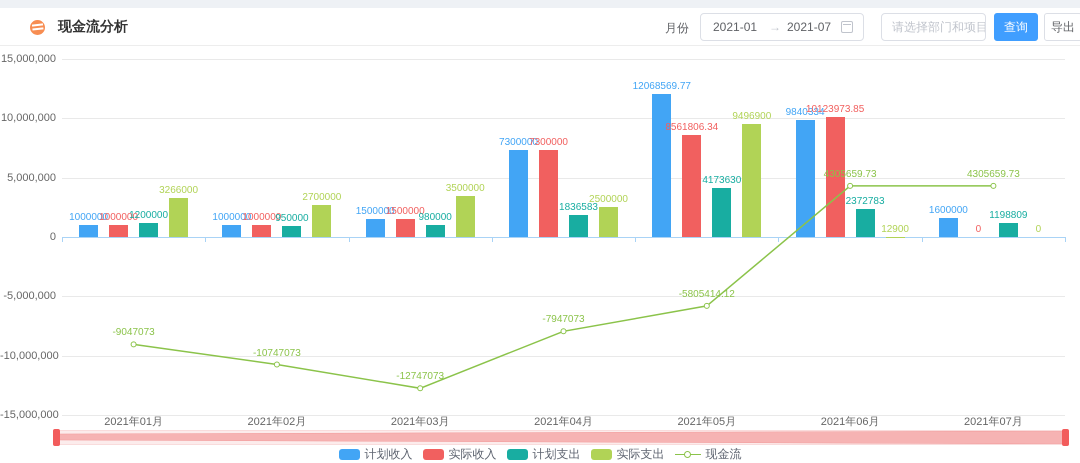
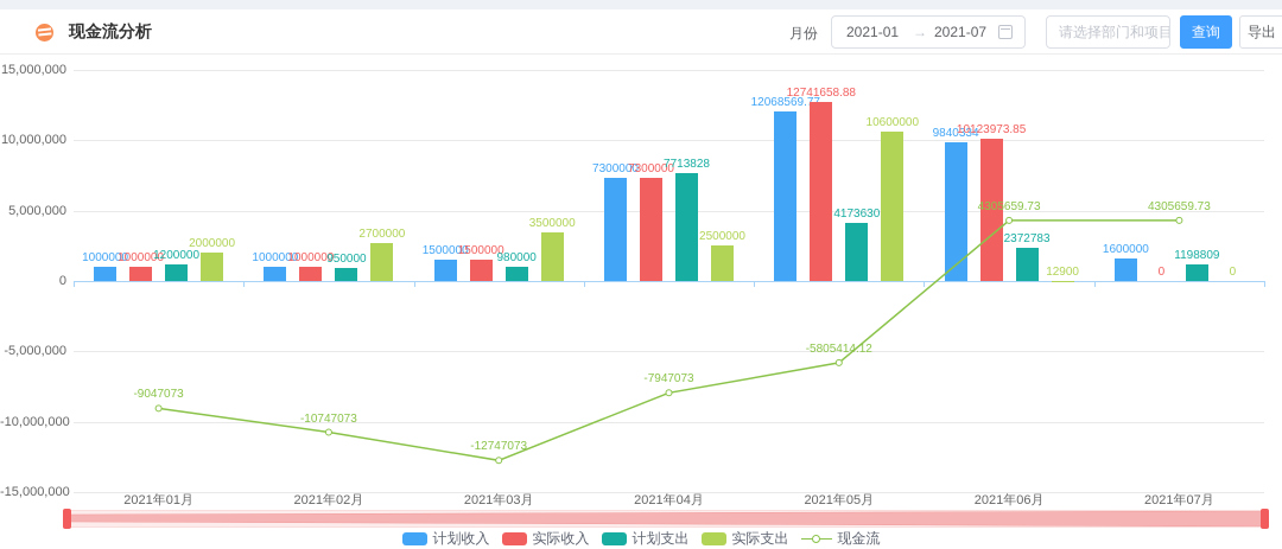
实际支出/2021年01月: 3266000 -> 2000000
计划支出/2021年04月: 1836583 -> 7713828
实际收入/2021年05月: 8561806.34 -> 12741658.88
实际支出/2021年05月: 9496900 -> 10600000
